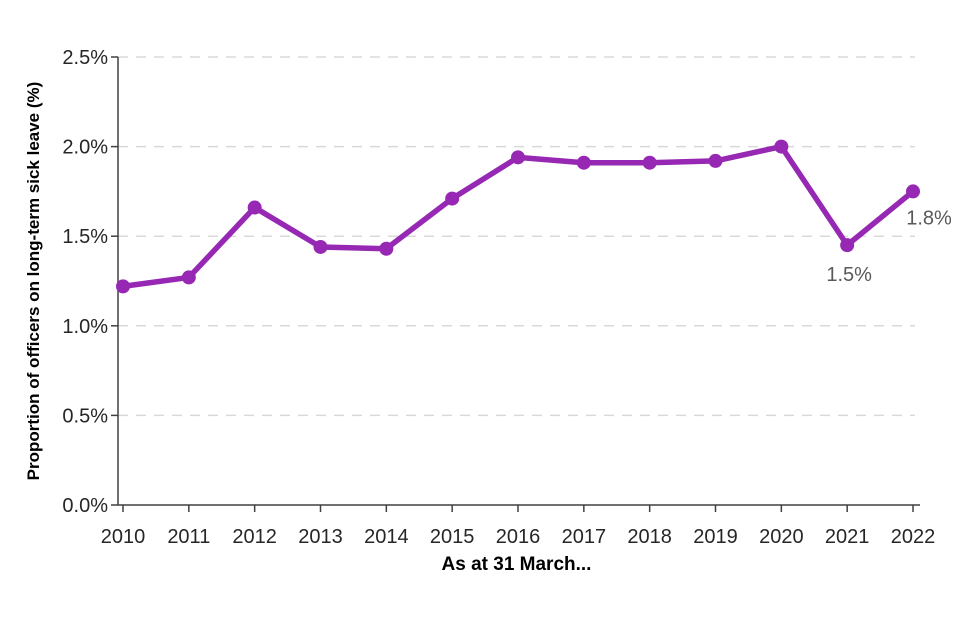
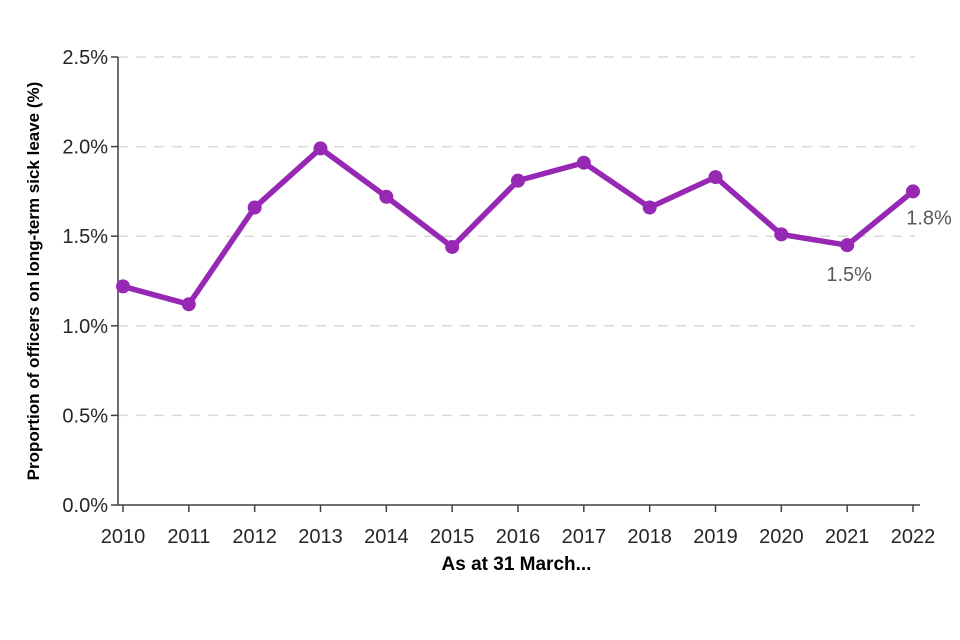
2011: 1.27% -> 1.12%
2013: 1.44% -> 1.99%
2014: 1.43% -> 1.72%
2015: 1.71% -> 1.44%
2016: 1.94% -> 1.81%
2018: 1.91% -> 1.66%
2019: 1.92% -> 1.83%
2020: 2.00% -> 1.51%
